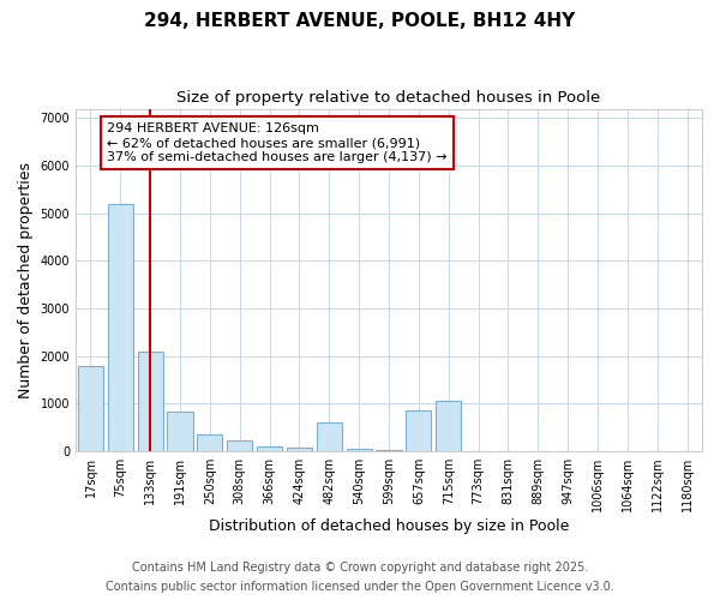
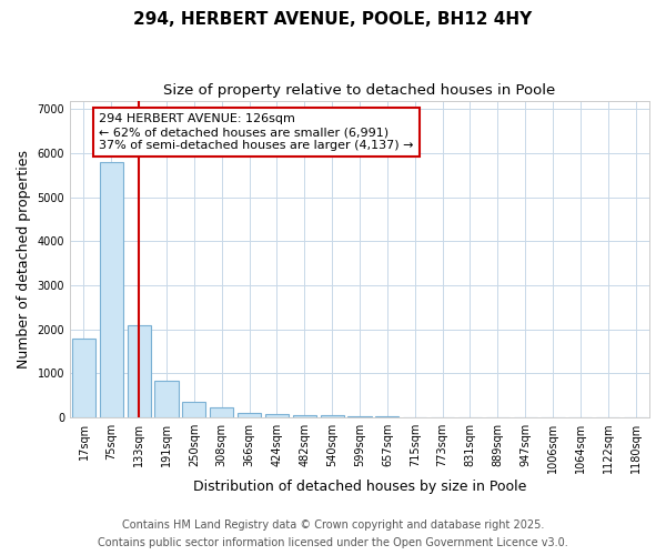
75sqm: 5200 -> 5800
482sqm: 600 -> 60
657sqm: 850 -> 20
715sqm: 1050 -> 10
